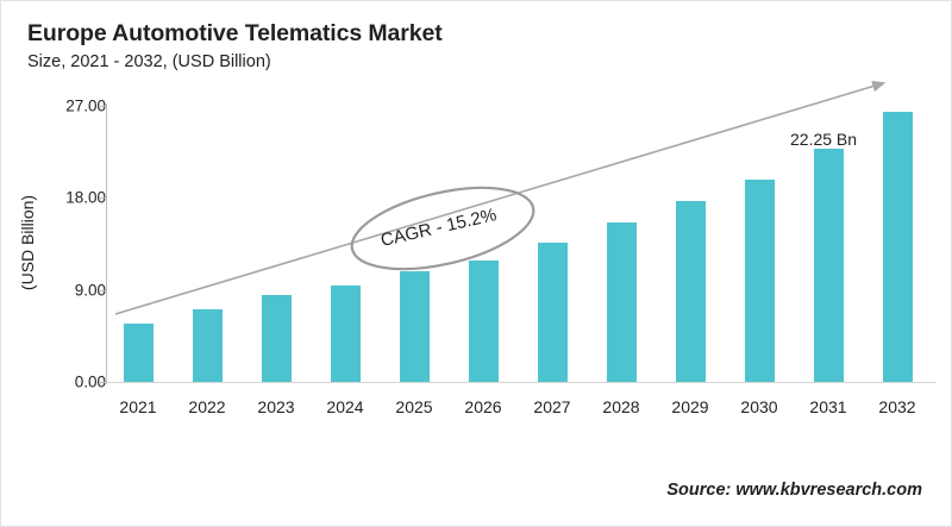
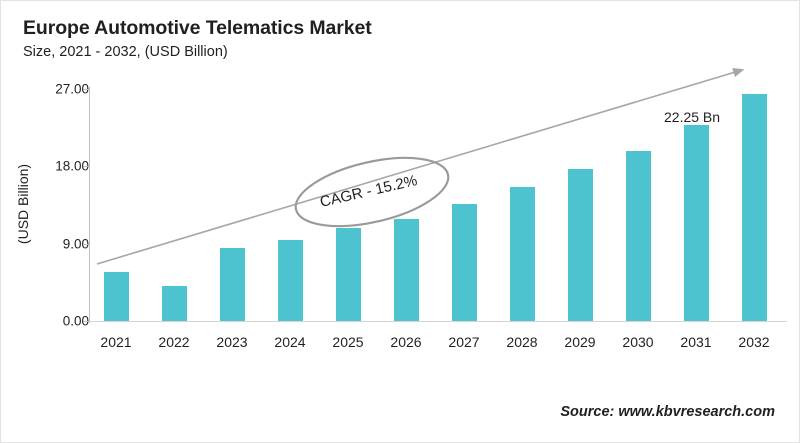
2022: 7 -> 4
